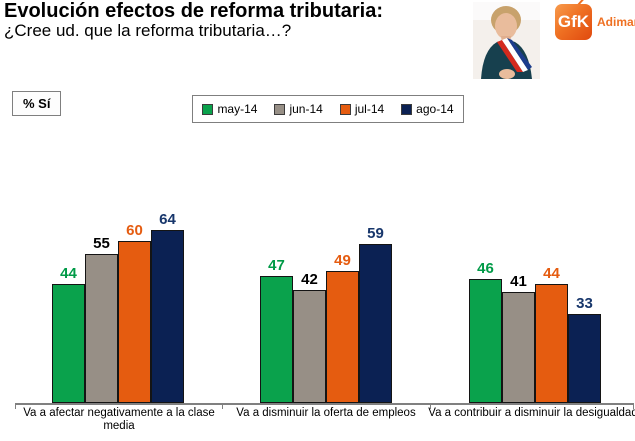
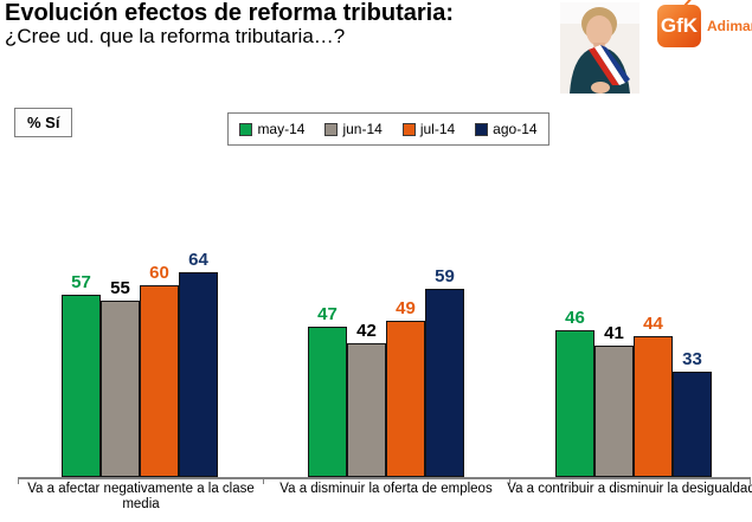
may-14/Va a afectar negativamente a la clase media: 44 -> 57
